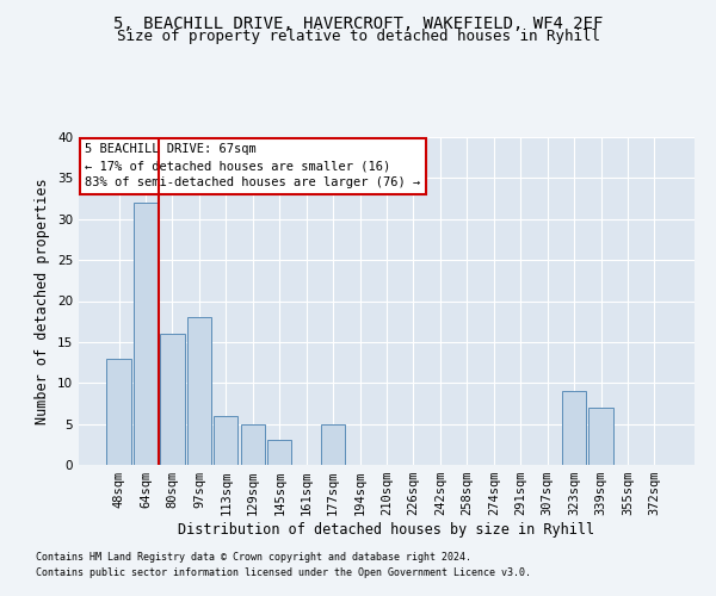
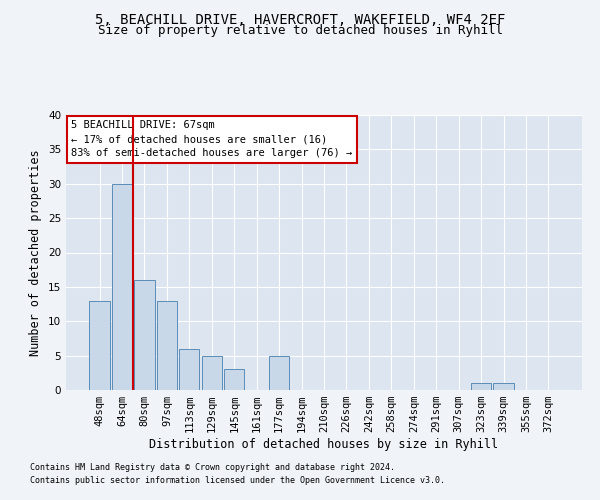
64sqm: 32 -> 30
97sqm: 18 -> 13
323sqm: 9 -> 1
339sqm: 7 -> 1
